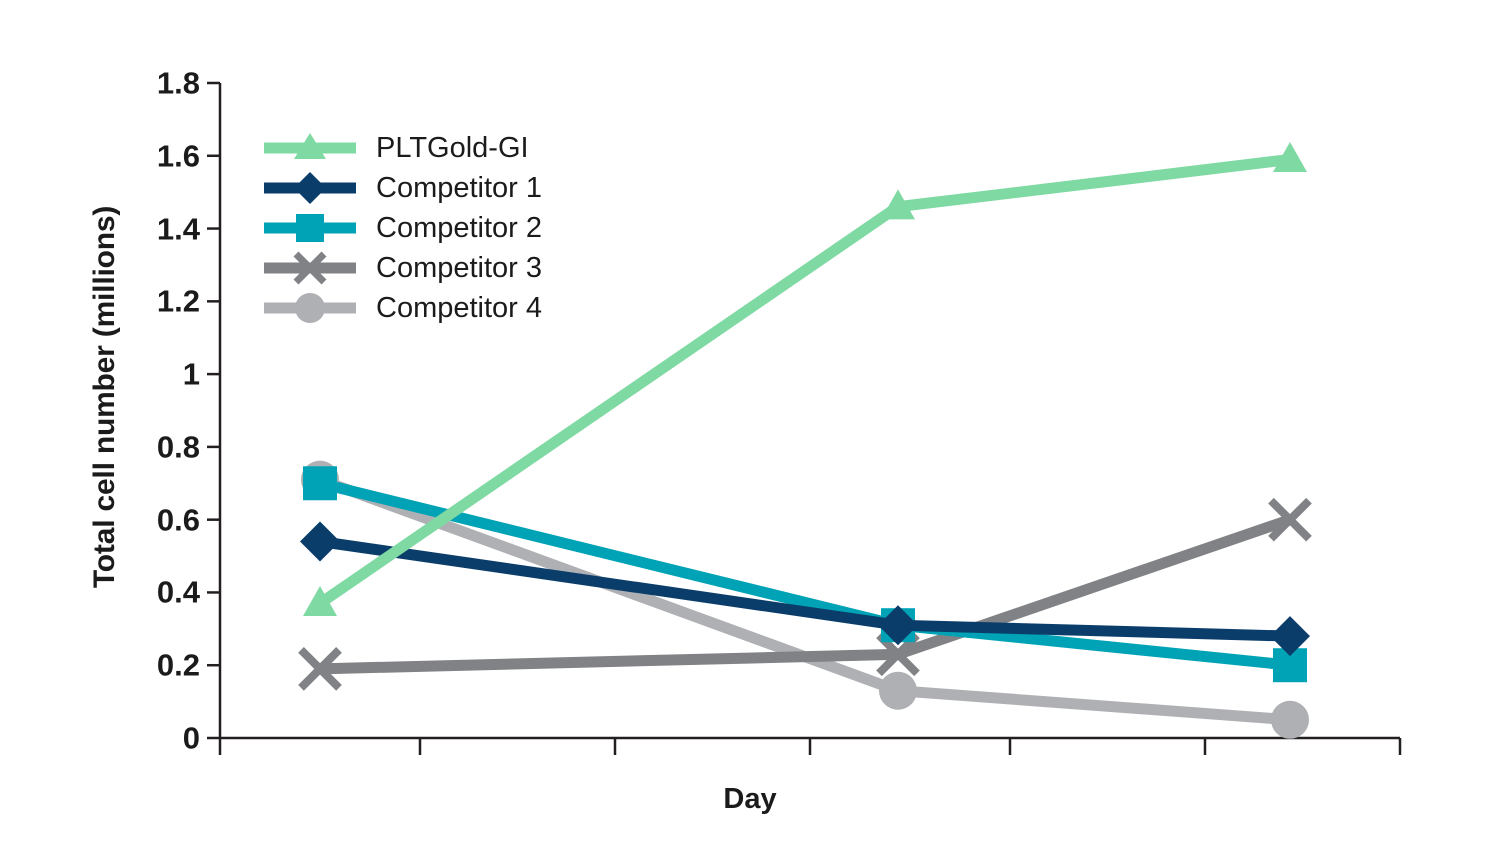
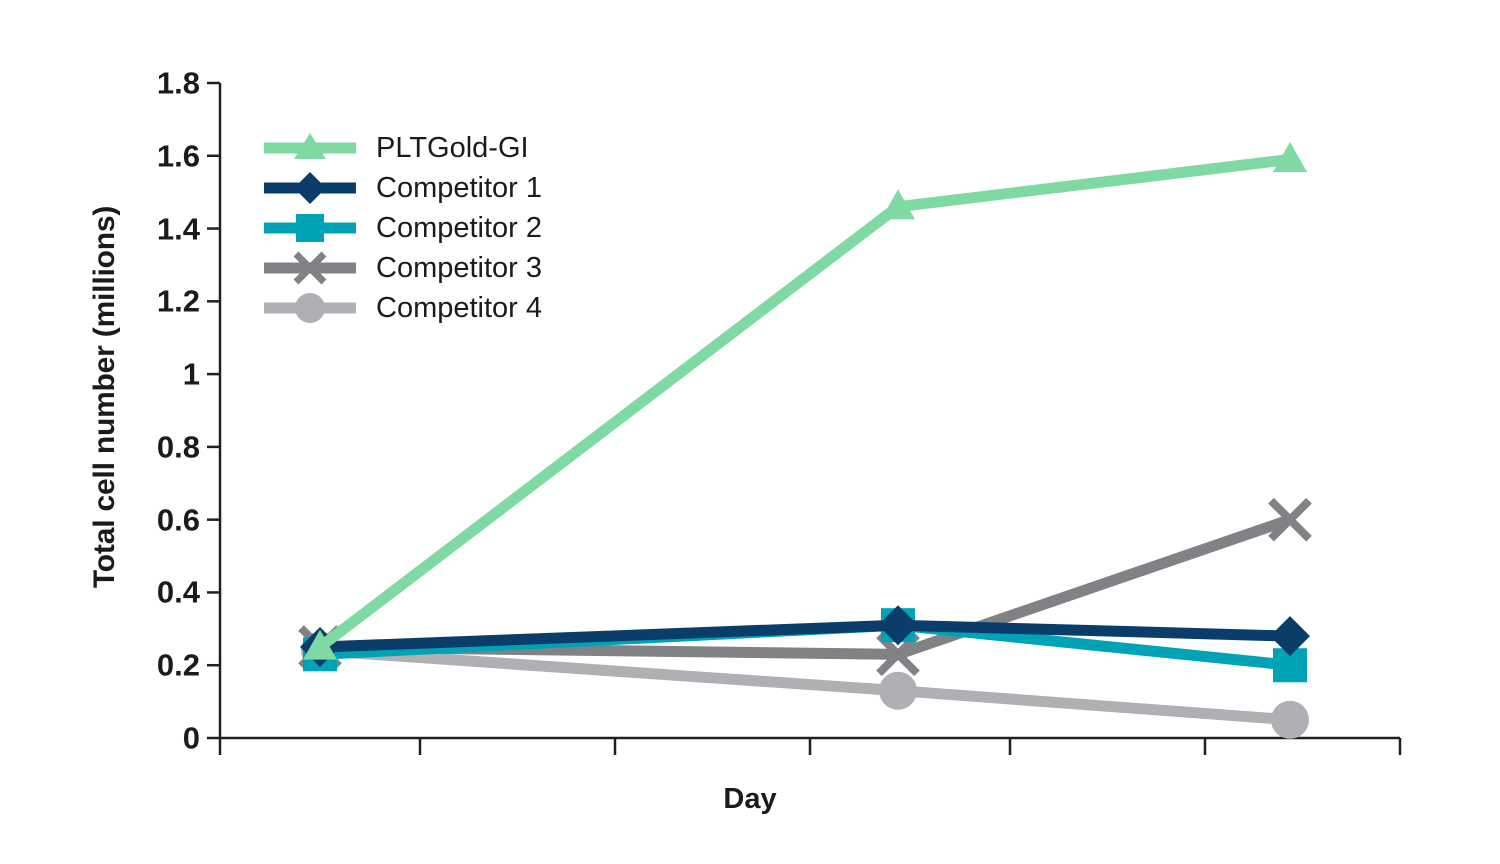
PLTGold-GI/1: 0.37 -> 0.25
Competitor 1/1: 0.54 -> 0.25
Competitor 2/1: 0.70 -> 0.23
Competitor 3/1: 0.19 -> 0.25
Competitor 4/1: 0.71 -> 0.24
